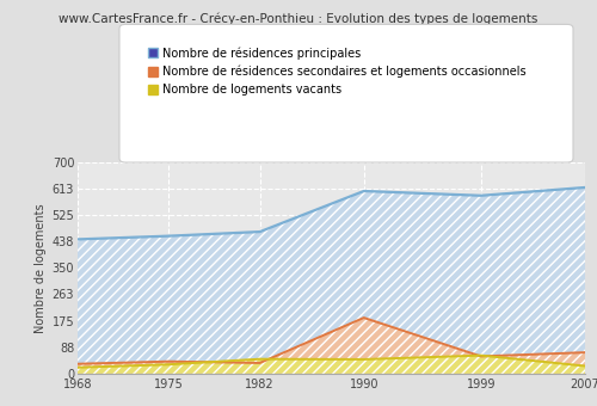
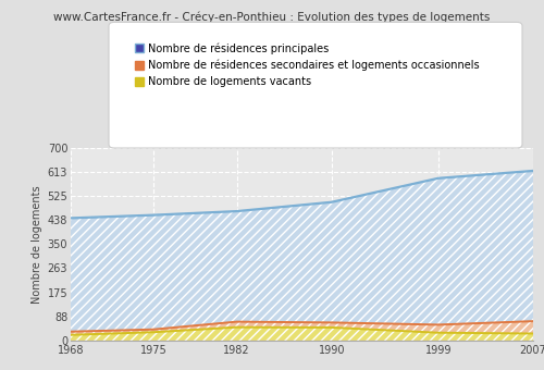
Nombre de résidences secondaires et logements occasionnels/1982: 35 -> 68
Nombre de résidences principales/1990: 605 -> 503
Nombre de résidences secondaires et logements occasionnels/1990: 185 -> 65
Nombre de logements vacants/1999: 60 -> 28
